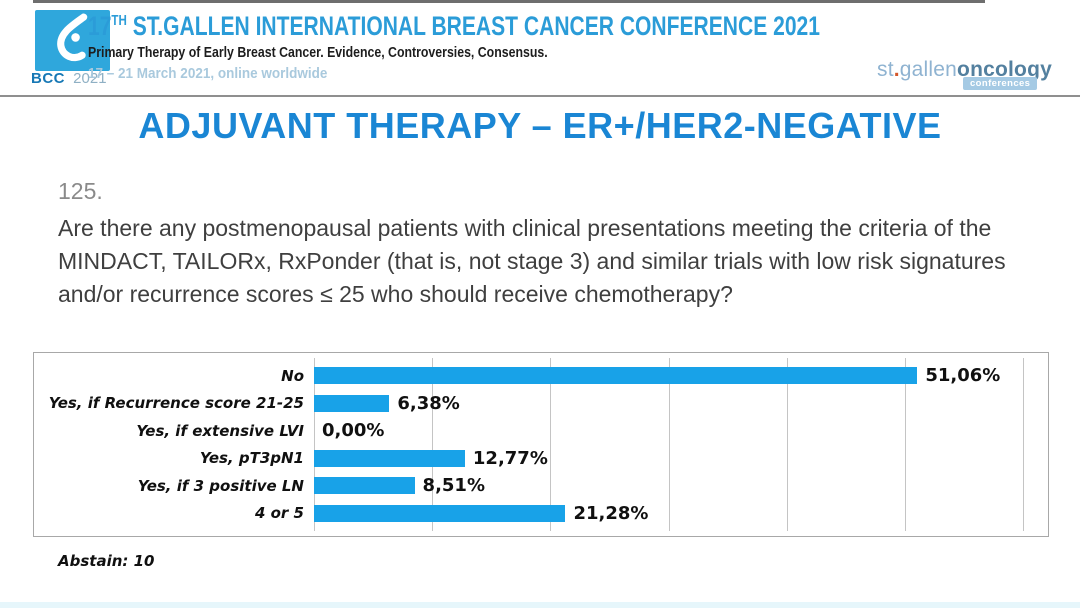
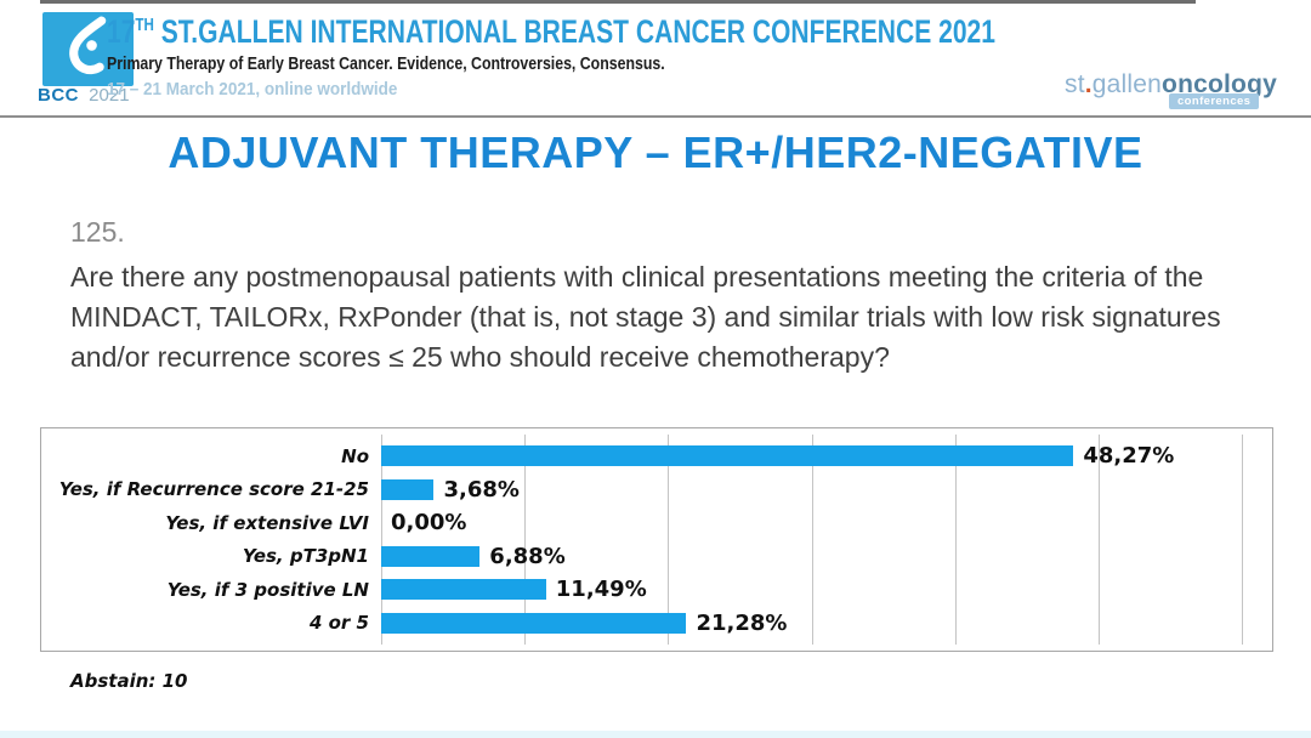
No: 51,06% -> 48,27%
Yes, if Recurrence score 21-25: 6,38% -> 3,68%
Yes, pT3pN1: 12,77% -> 6,88%
Yes, if 3 positive LN: 8,51% -> 11,49%
